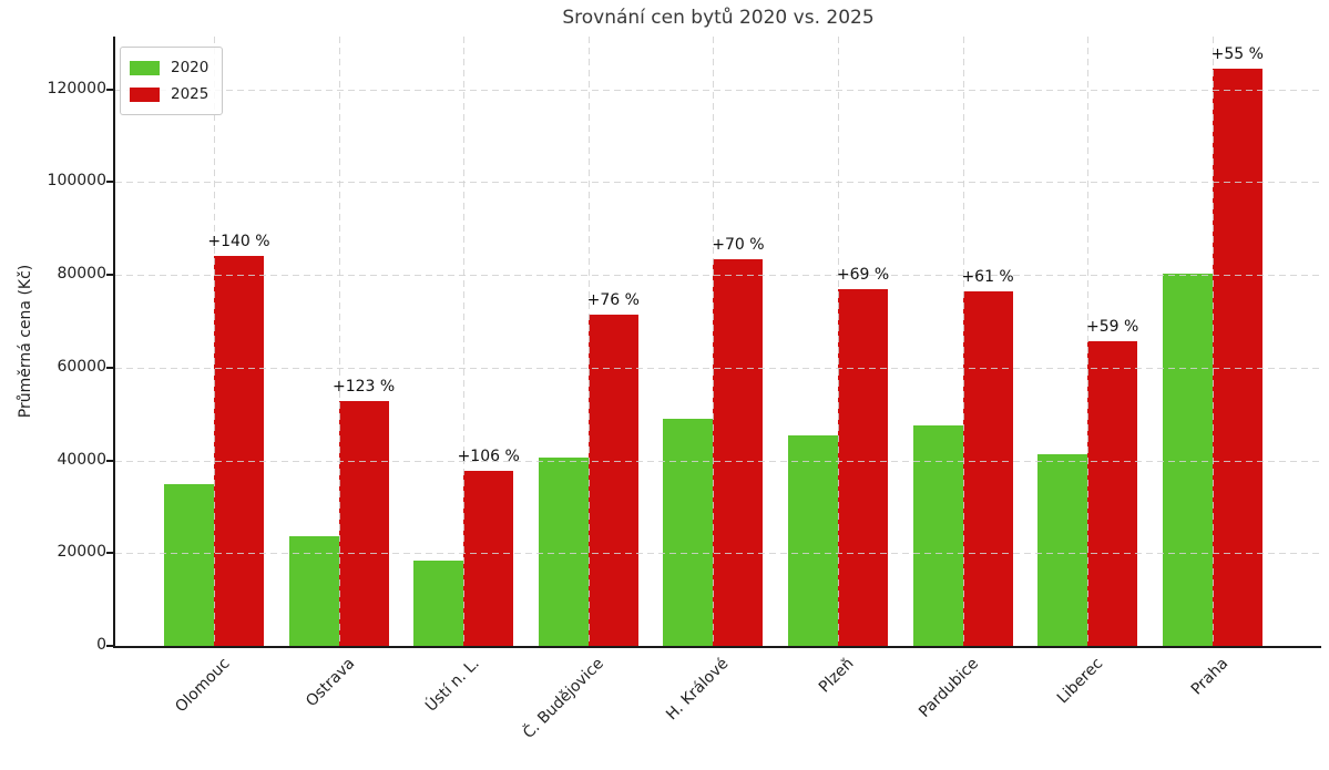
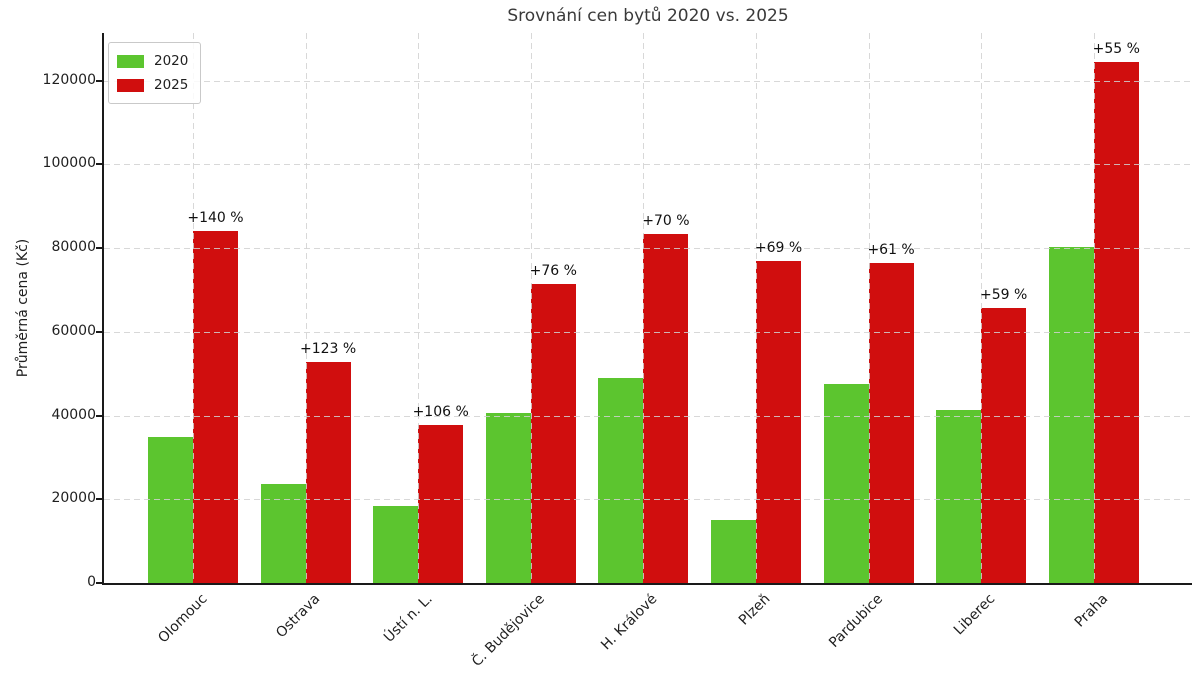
2020/Plzeň: 46000 -> 15000
